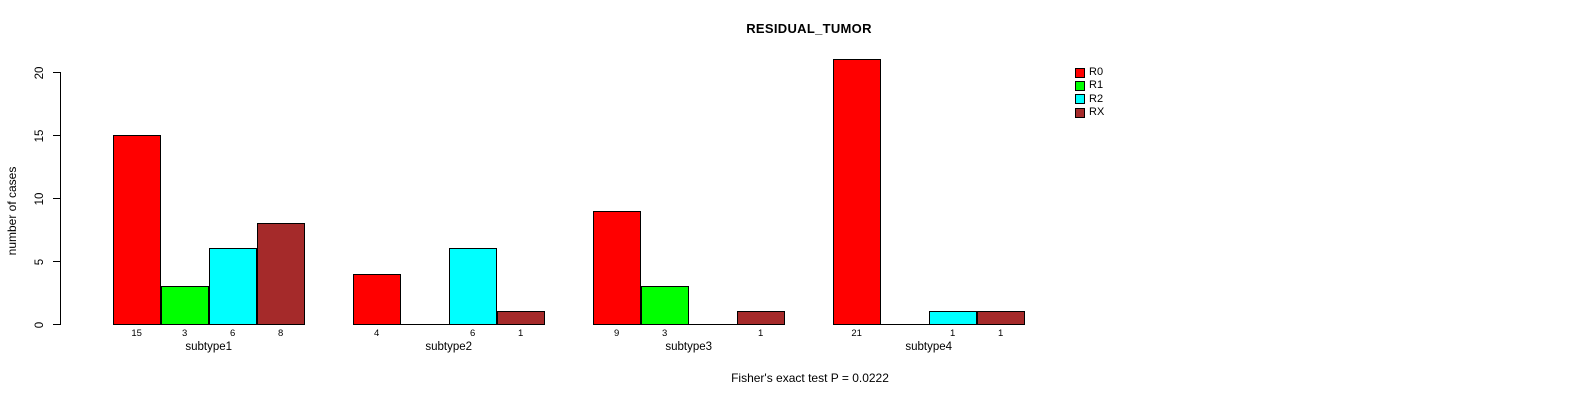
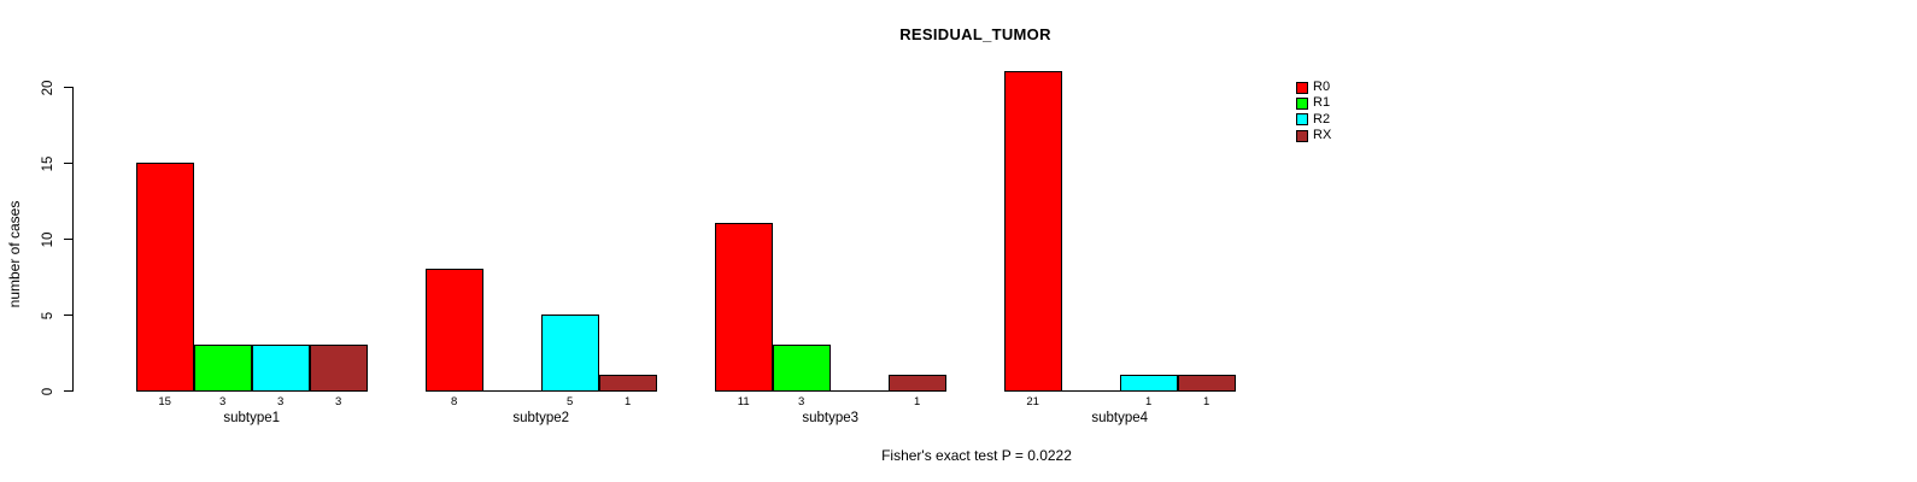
R2/subtype1: 6 -> 3
RX/subtype1: 8 -> 3
R0/subtype2: 4 -> 8
R2/subtype2: 6 -> 5
R0/subtype3: 9 -> 11
